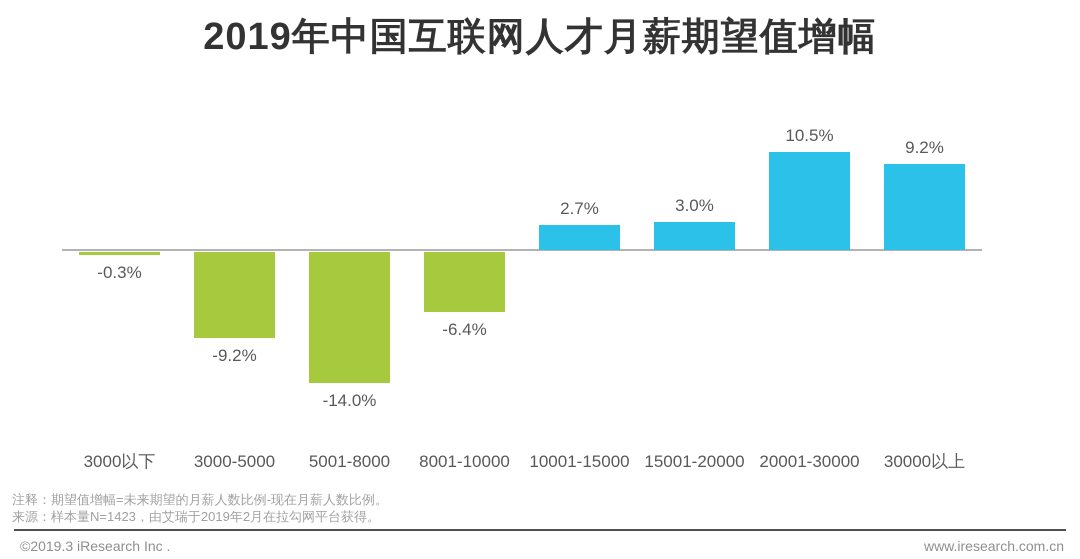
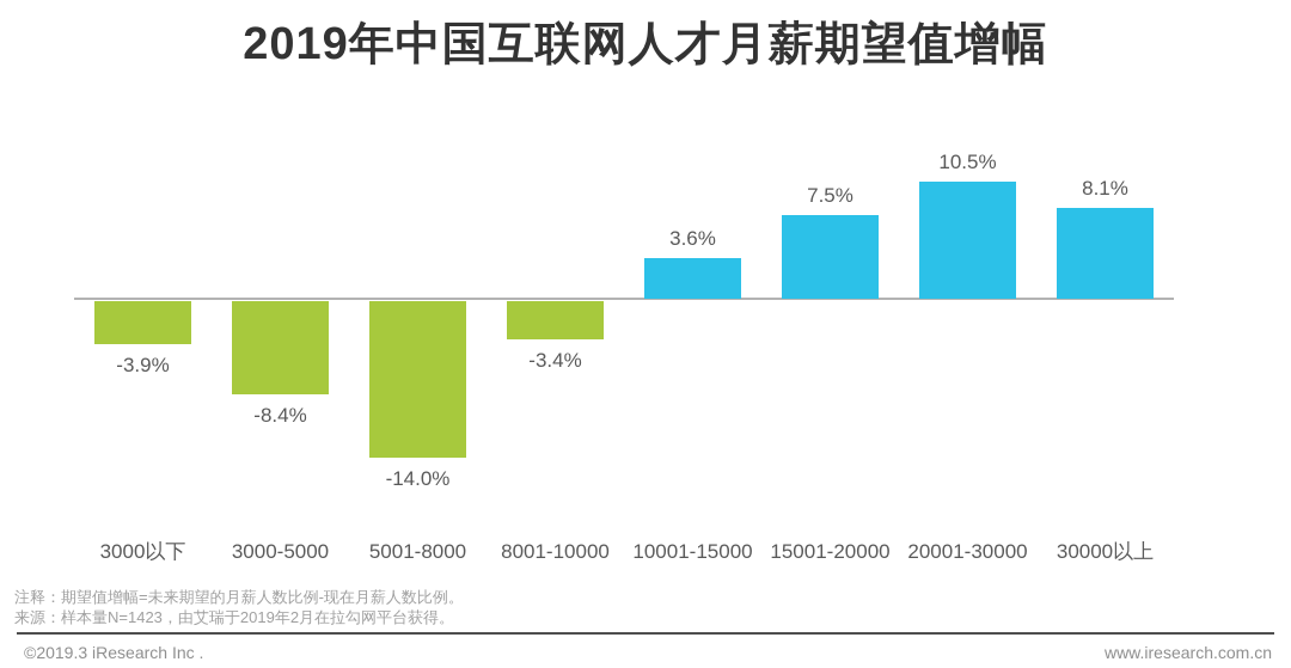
3000以下: -0.3% -> -3.9%
3000-5000: -9.2% -> -8.4%
8001-10000: -6.4% -> -3.4%
10001-15000: 2.7% -> 3.6%
15001-20000: 3.0% -> 7.5%
30000以上: 9.2% -> 8.1%
